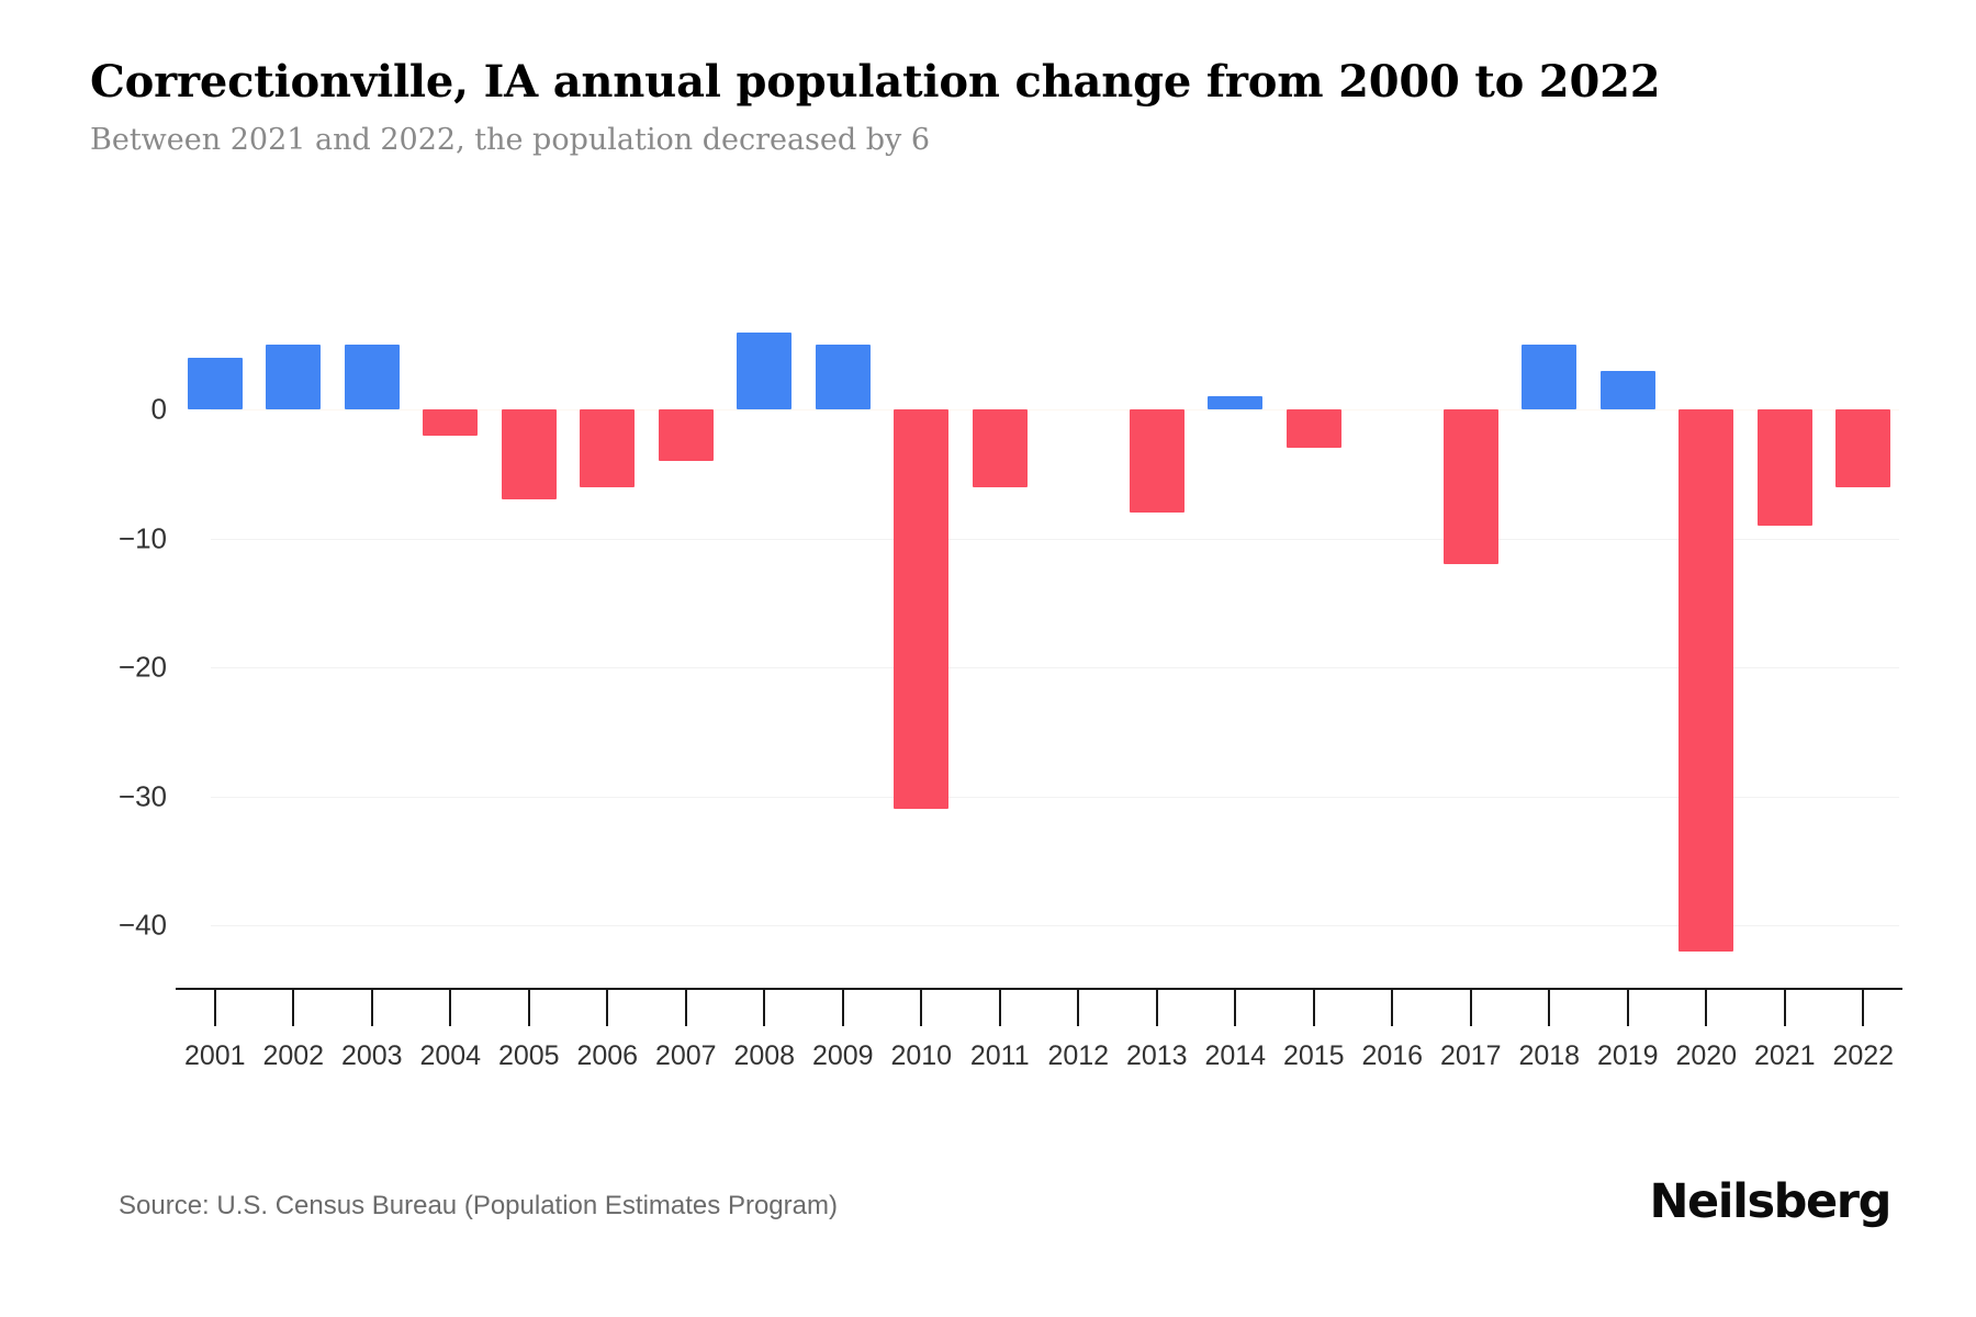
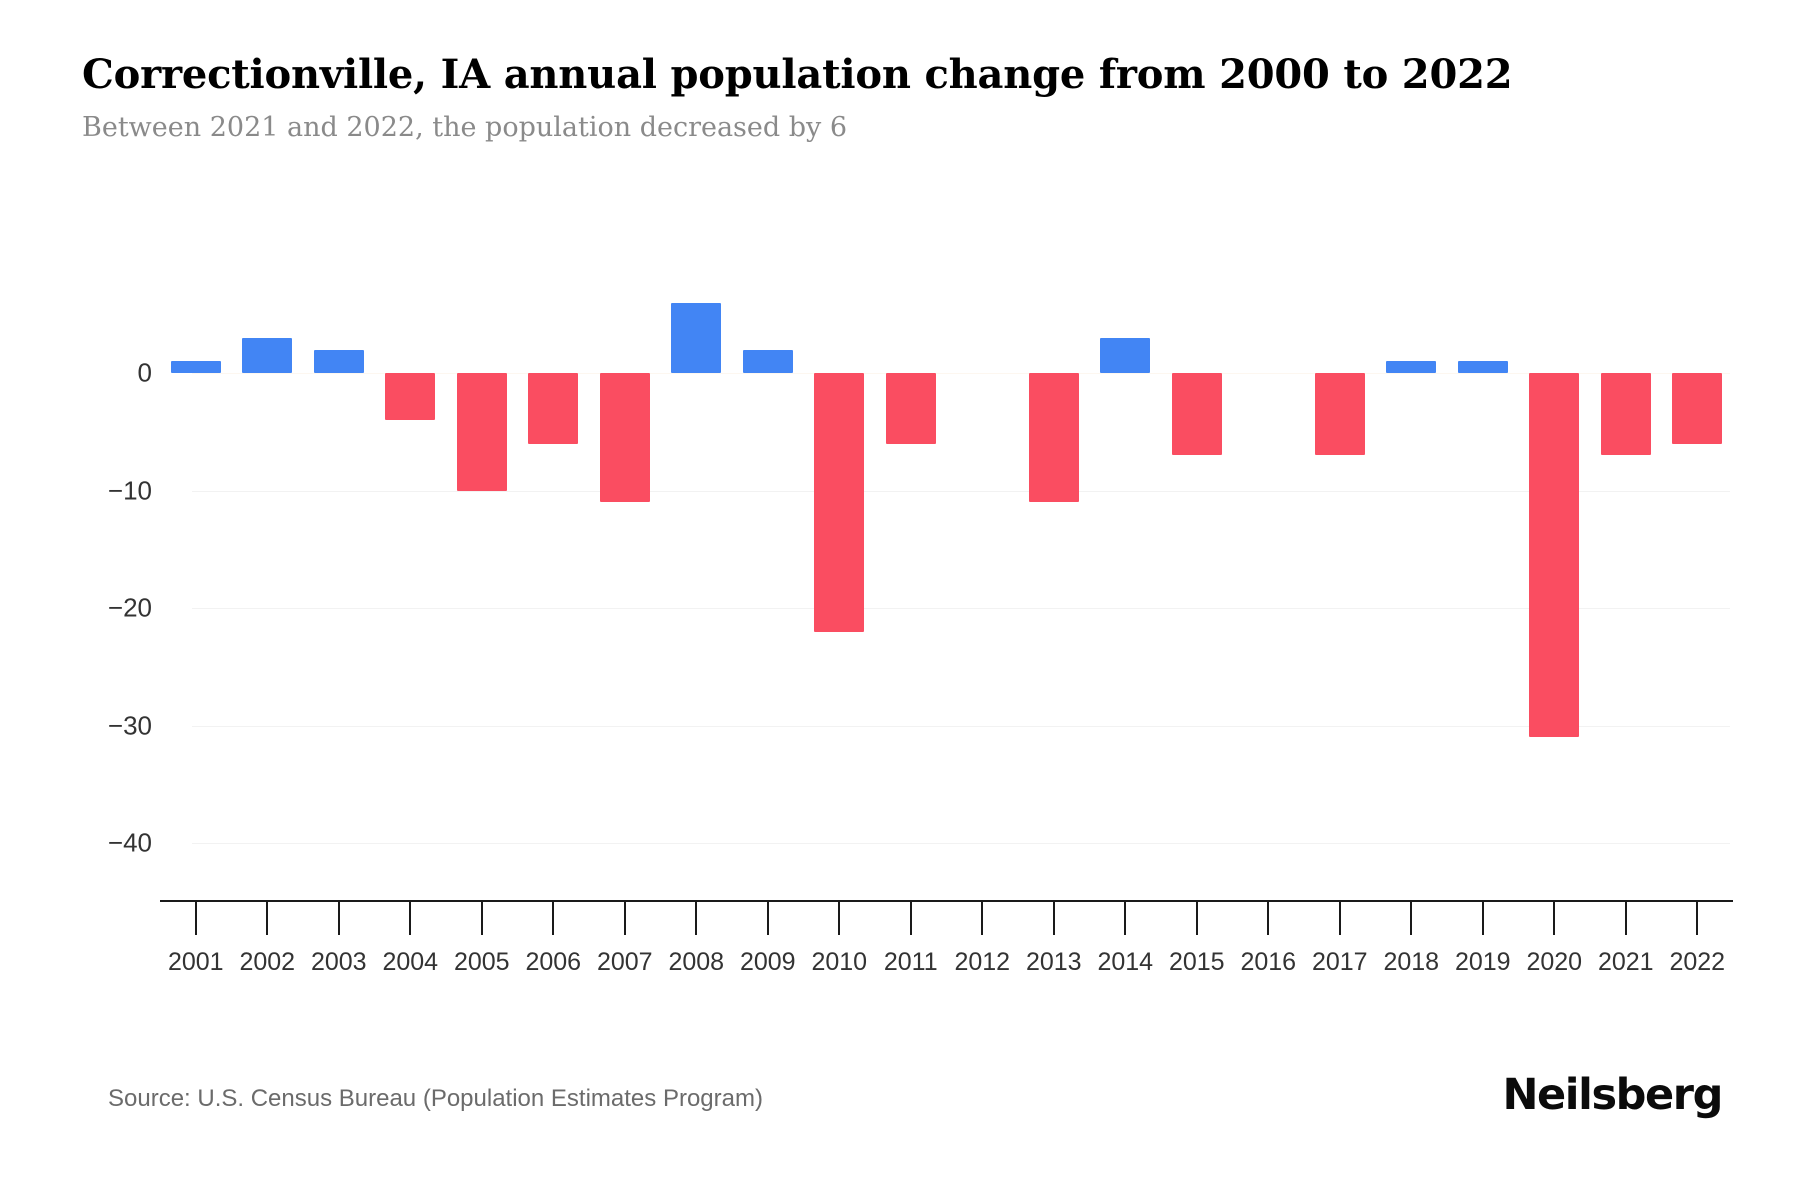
2001: 4 -> 1
2002: 5 -> 3
2003: 5 -> 2
2004: -2 -> -4
2005: -7 -> -10
2007: -4 -> -11
2009: 5 -> 2
2010: -31 -> -22
2013: -8 -> -11
2014: 1 -> 3
2015: -3 -> -7
2017: -12 -> -7
2018: 5 -> 1
2019: 3 -> 1
2020: -42 -> -31
2021: -9 -> -7
